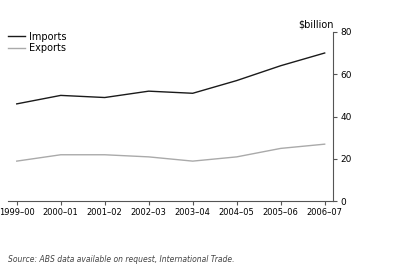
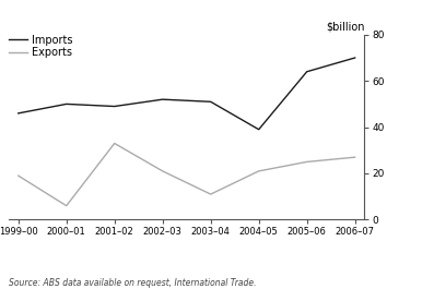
Exports/2000–01: 22 -> 6
Exports/2001–02: 22 -> 33
Exports/2003–04: 19 -> 11
Imports/2004–05: 57 -> 39
